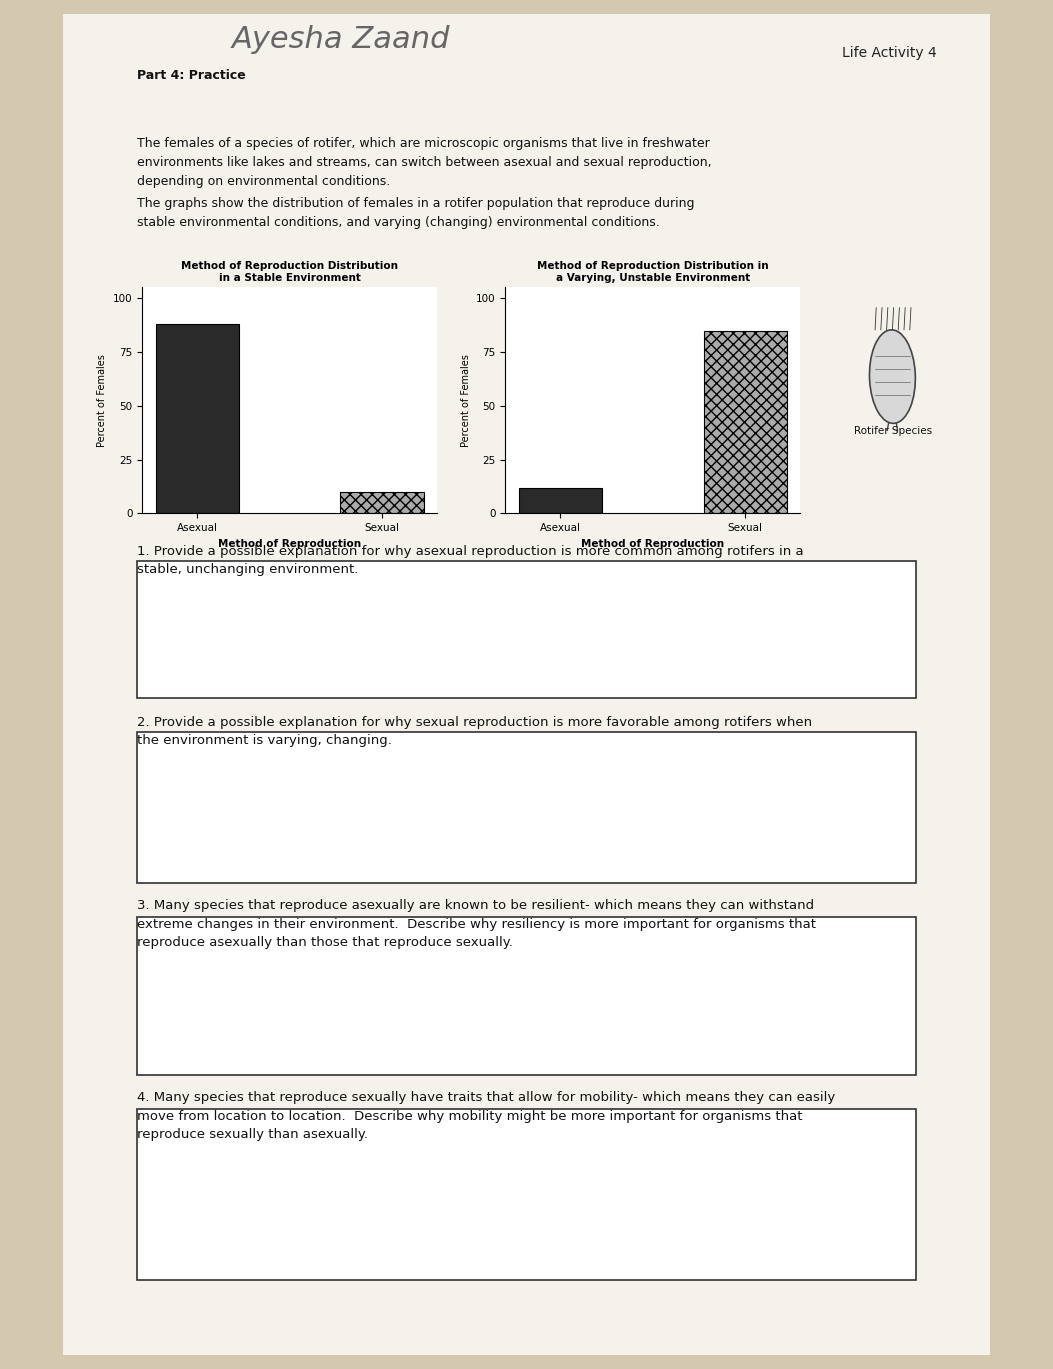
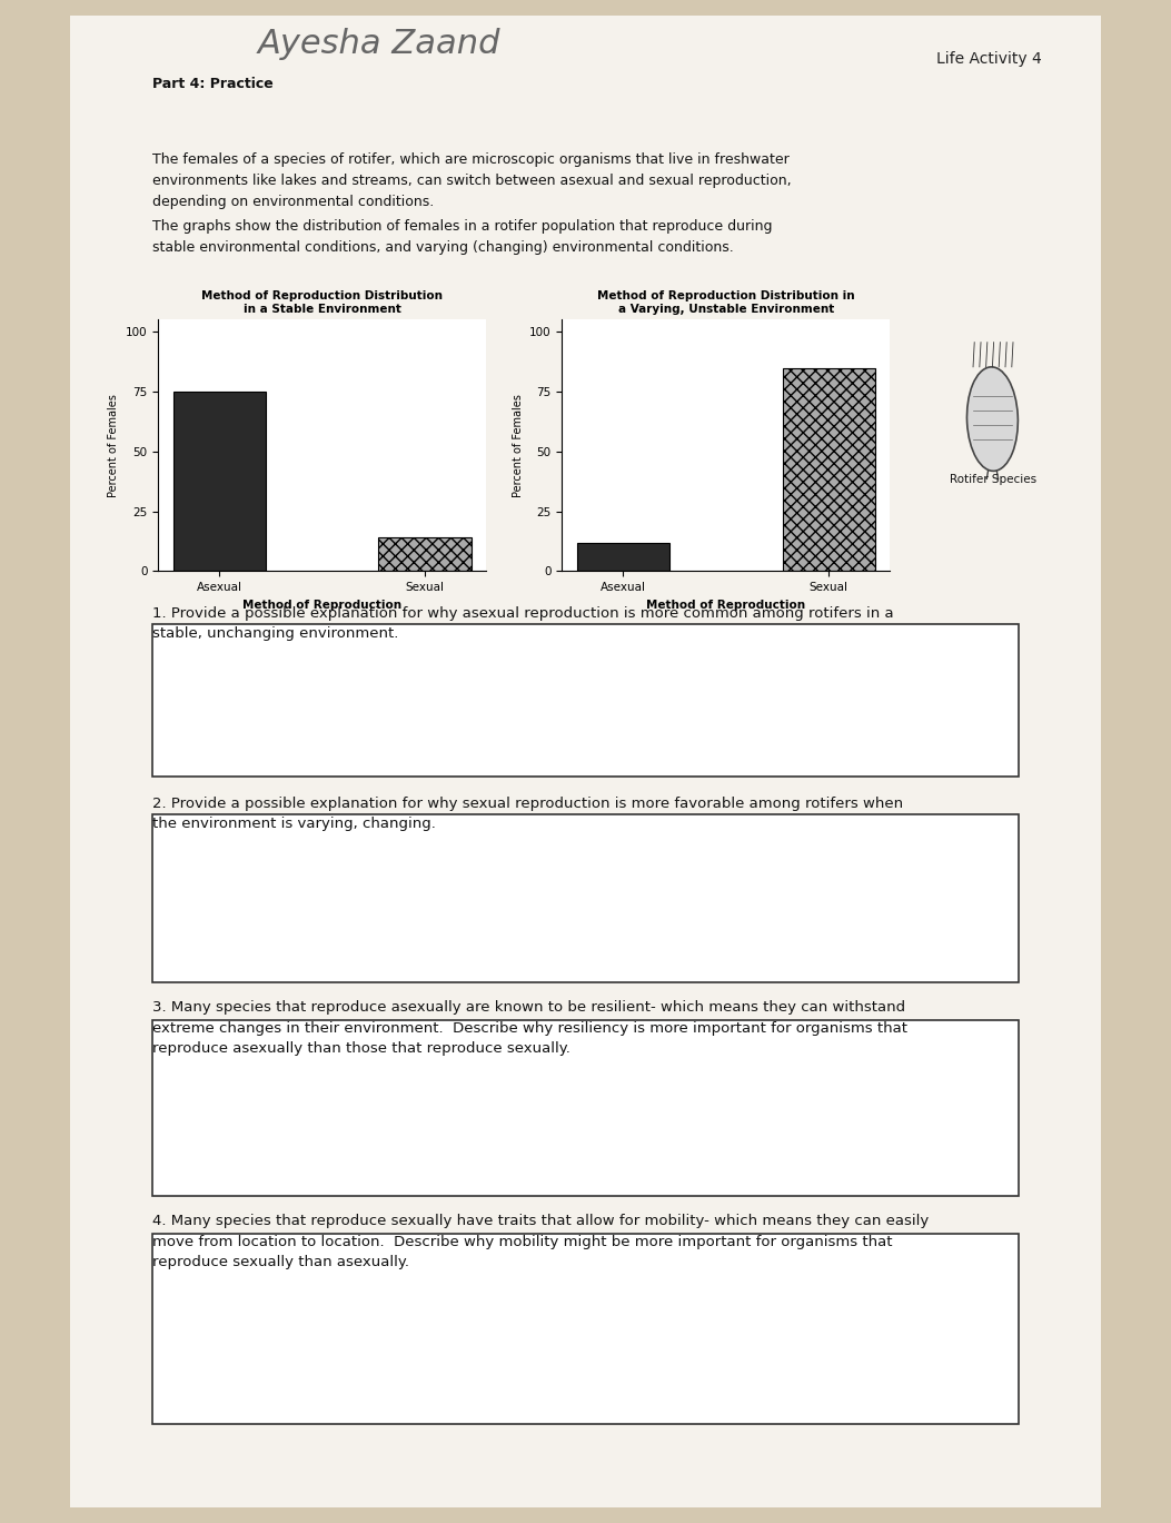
Method of Reproduction Distribution in a Stable Environment/Asexual: 88 -> 75
Method of Reproduction Distribution in a Stable Environment/Sexual: 10 -> 14
